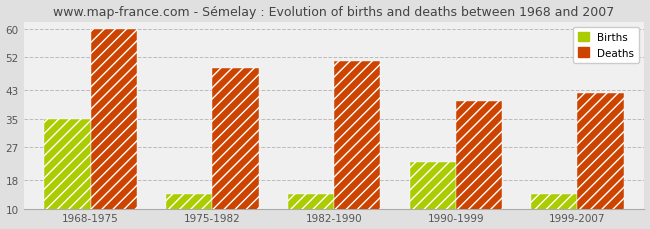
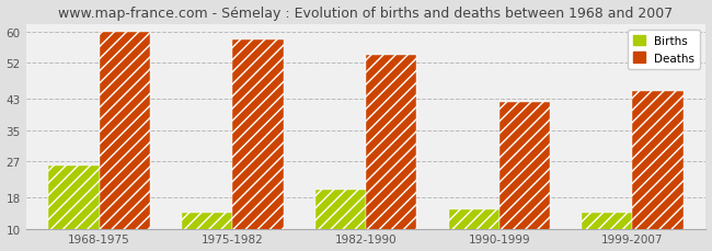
Births/1968-1975: 35 -> 26
Deaths/1975-1982: 49 -> 58
Births/1982-1990: 14 -> 20
Deaths/1982-1990: 51 -> 54
Births/1990-1999: 23 -> 15
Deaths/1990-1999: 40 -> 42
Deaths/1999-2007: 42 -> 45
